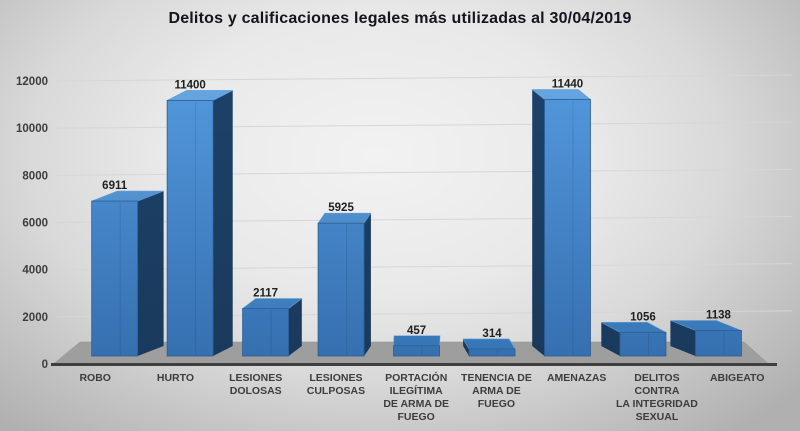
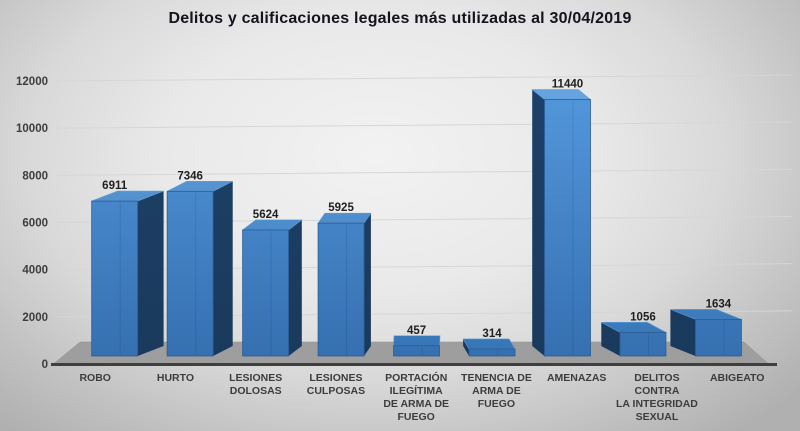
HURTO: 11400 -> 7346
LESIONES DOLOSAS: 2117 -> 5624
ABIGEATO: 1138 -> 1634
